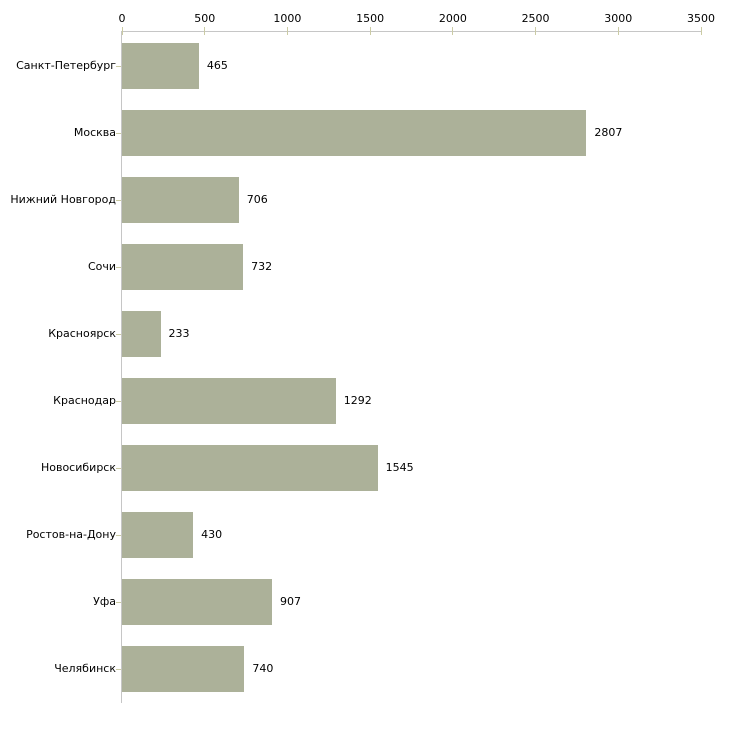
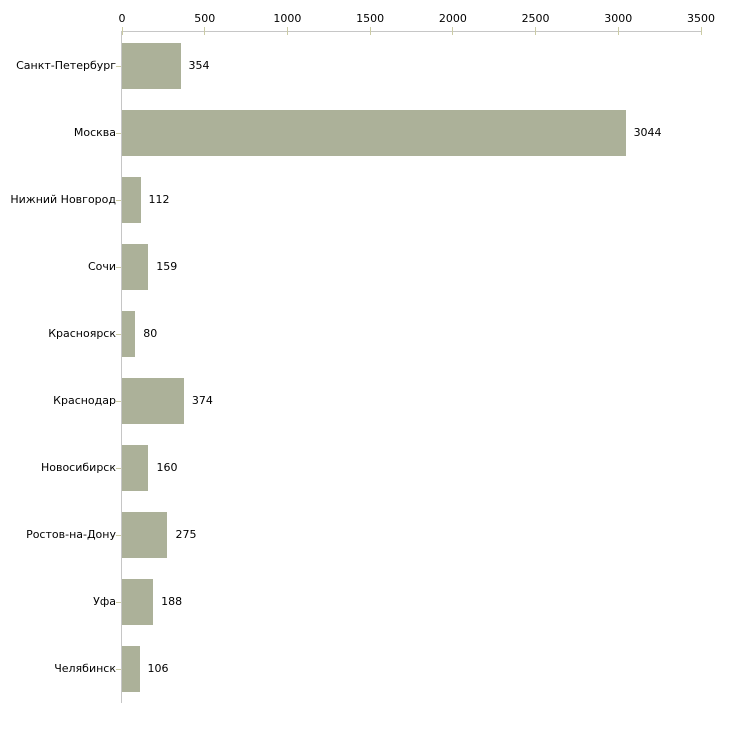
Санкт-Петербург: 465 -> 354
Москва: 2807 -> 3044
Нижний Новгород: 706 -> 112
Сочи: 732 -> 159
Красноярск: 233 -> 80
Краснодар: 1292 -> 374
Новосибирск: 1545 -> 160
Ростов-на-Дону: 430 -> 275
Уфа: 907 -> 188
Челябинск: 740 -> 106
